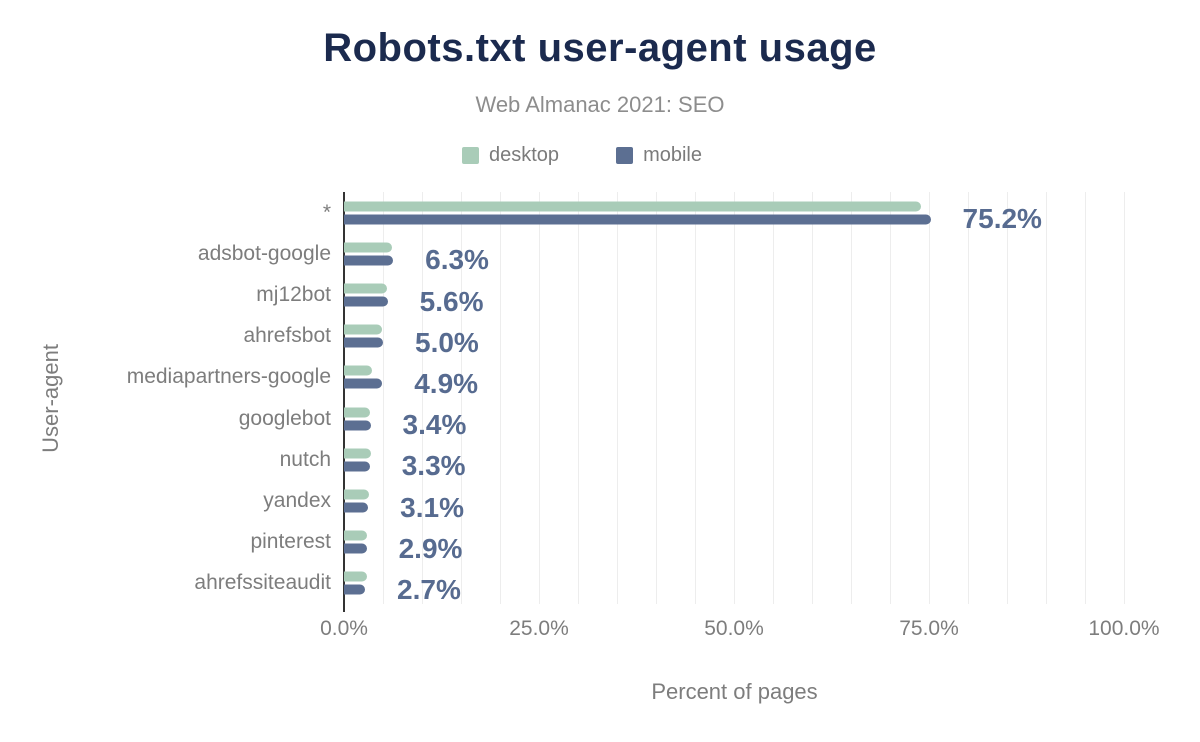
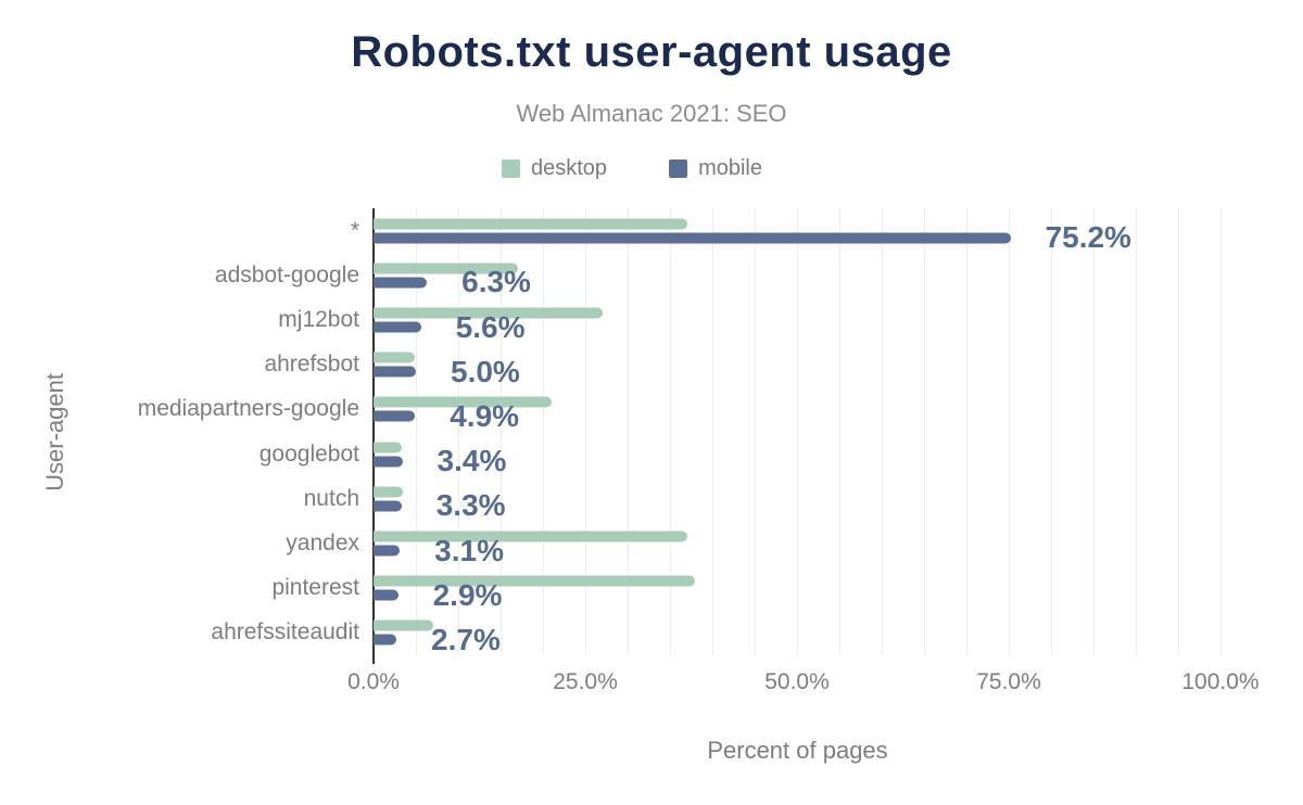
desktop/*: 74% -> 37%
desktop/adsbot-google: 6% -> 17%
desktop/mj12bot: 6% -> 27%
desktop/mediapartners-google: 4% -> 21%
desktop/yandex: 3% -> 37%
desktop/pinterest: 3% -> 38%
desktop/ahrefssiteaudit: 3% -> 7%
